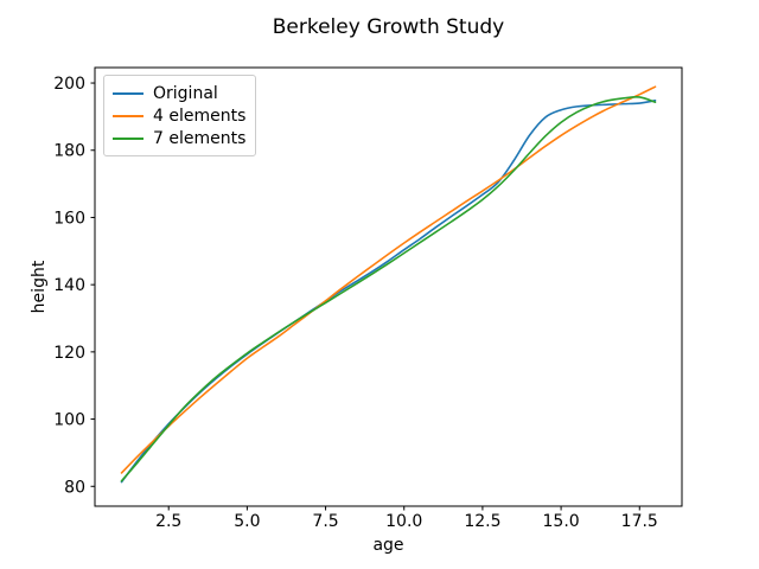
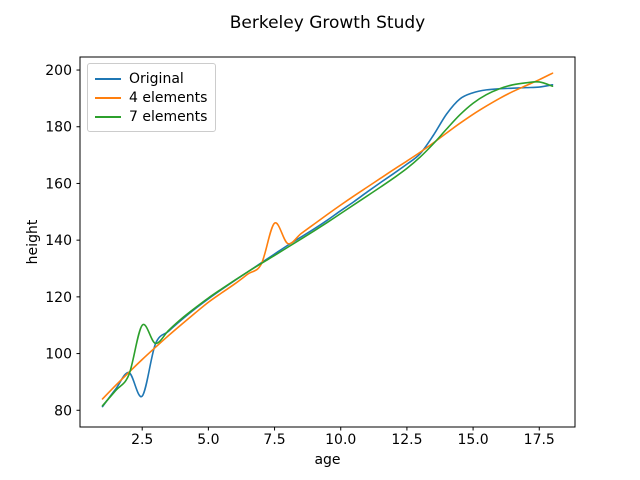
Original/2.5: 99 -> 85
7 elements/2.5: 98 -> 110
4 elements/7.5: 135 -> 146
